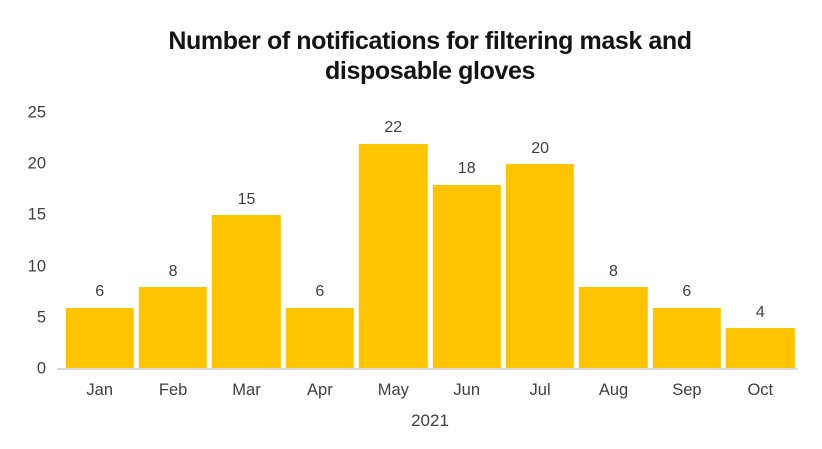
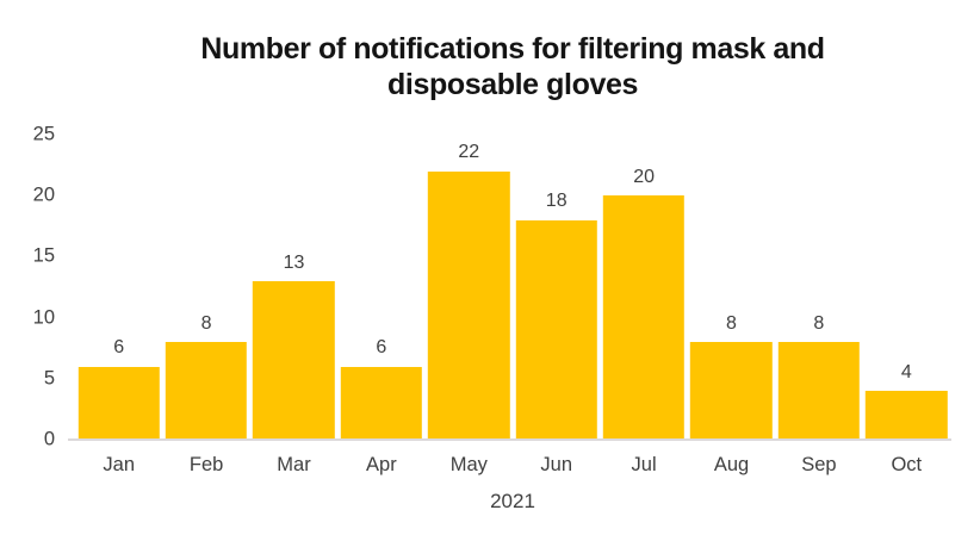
Mar: 15 -> 13
Sep: 6 -> 8
